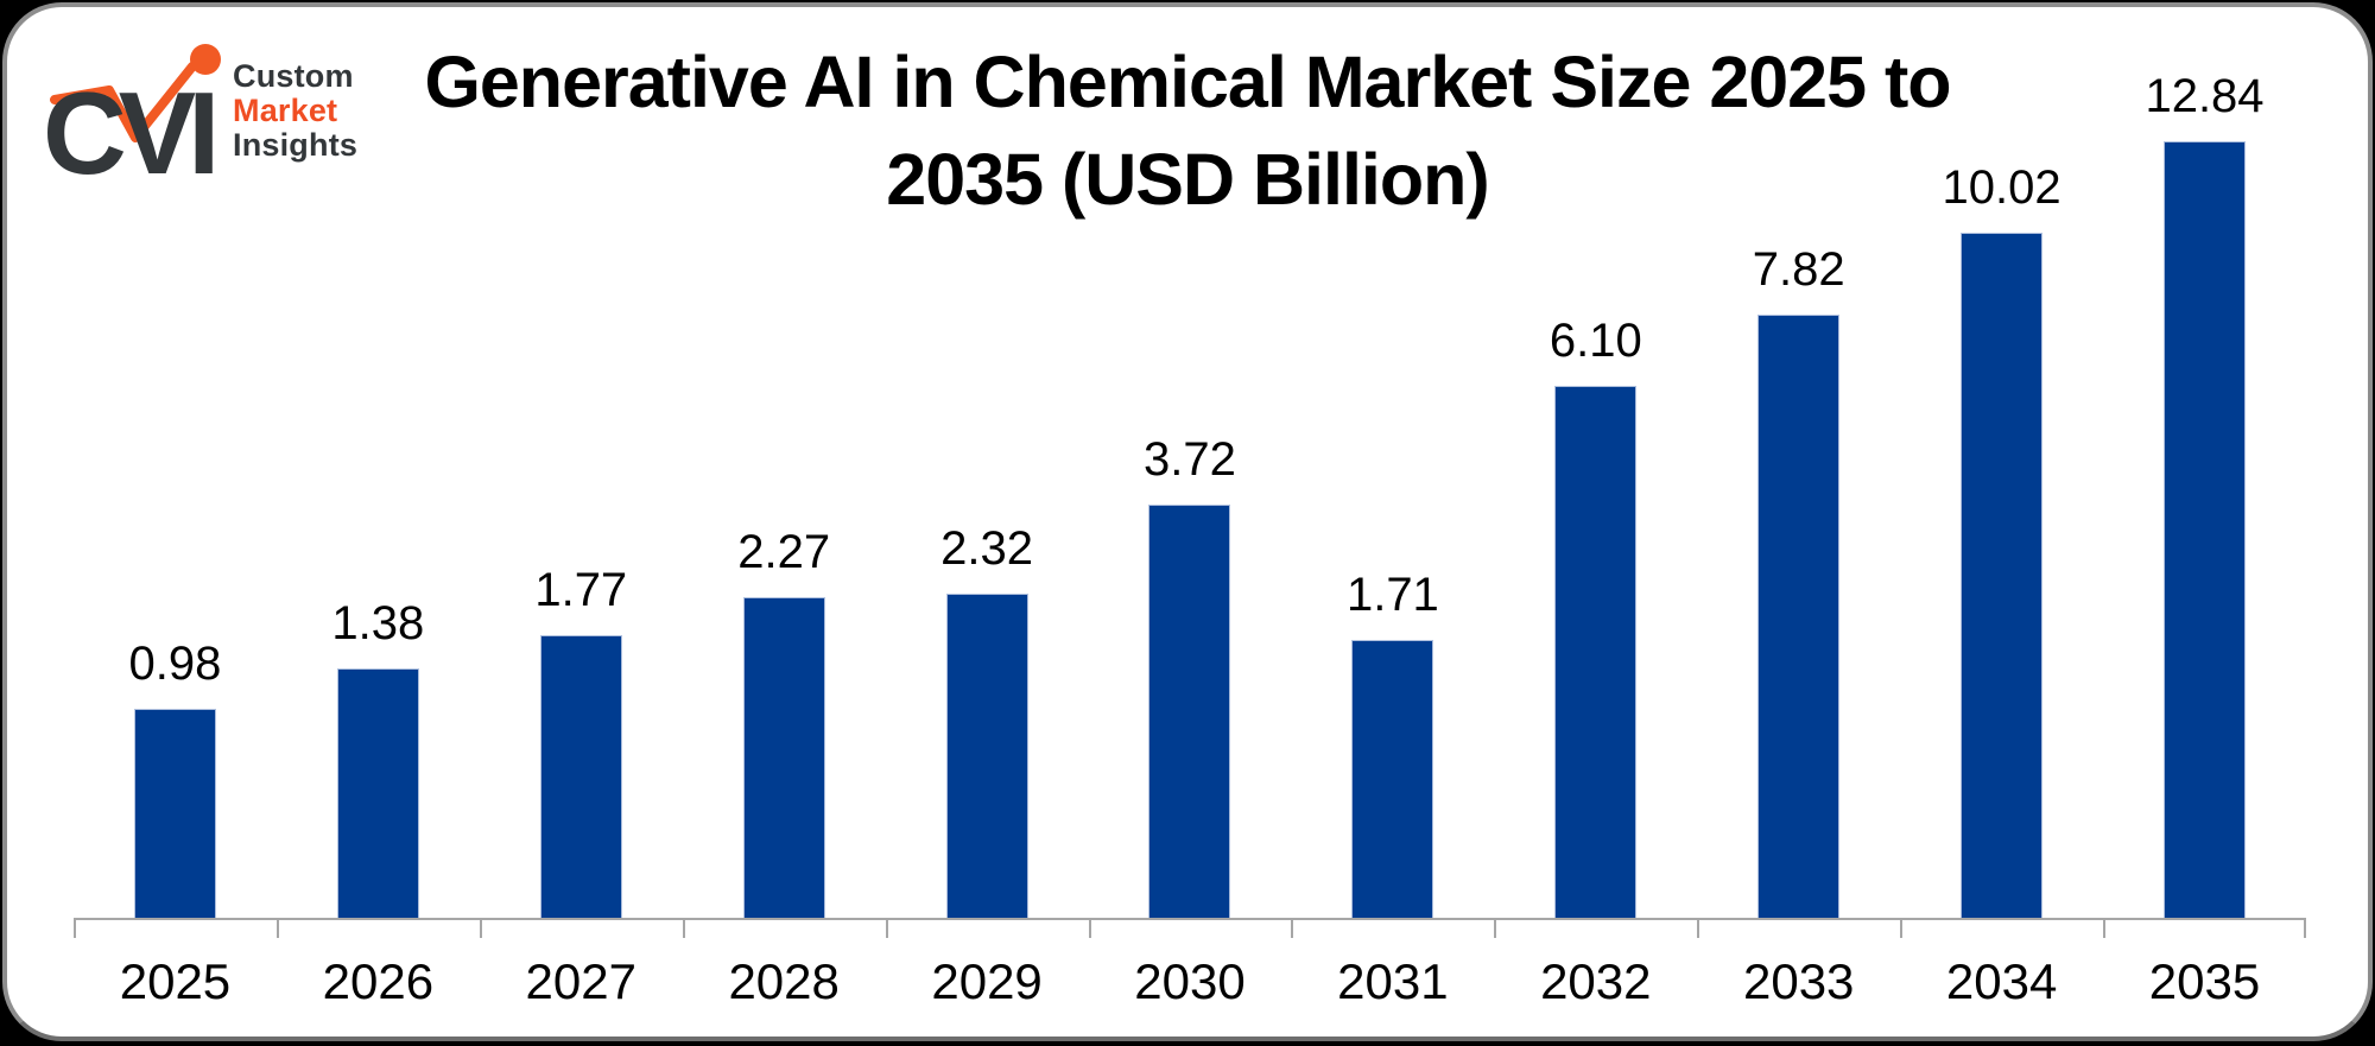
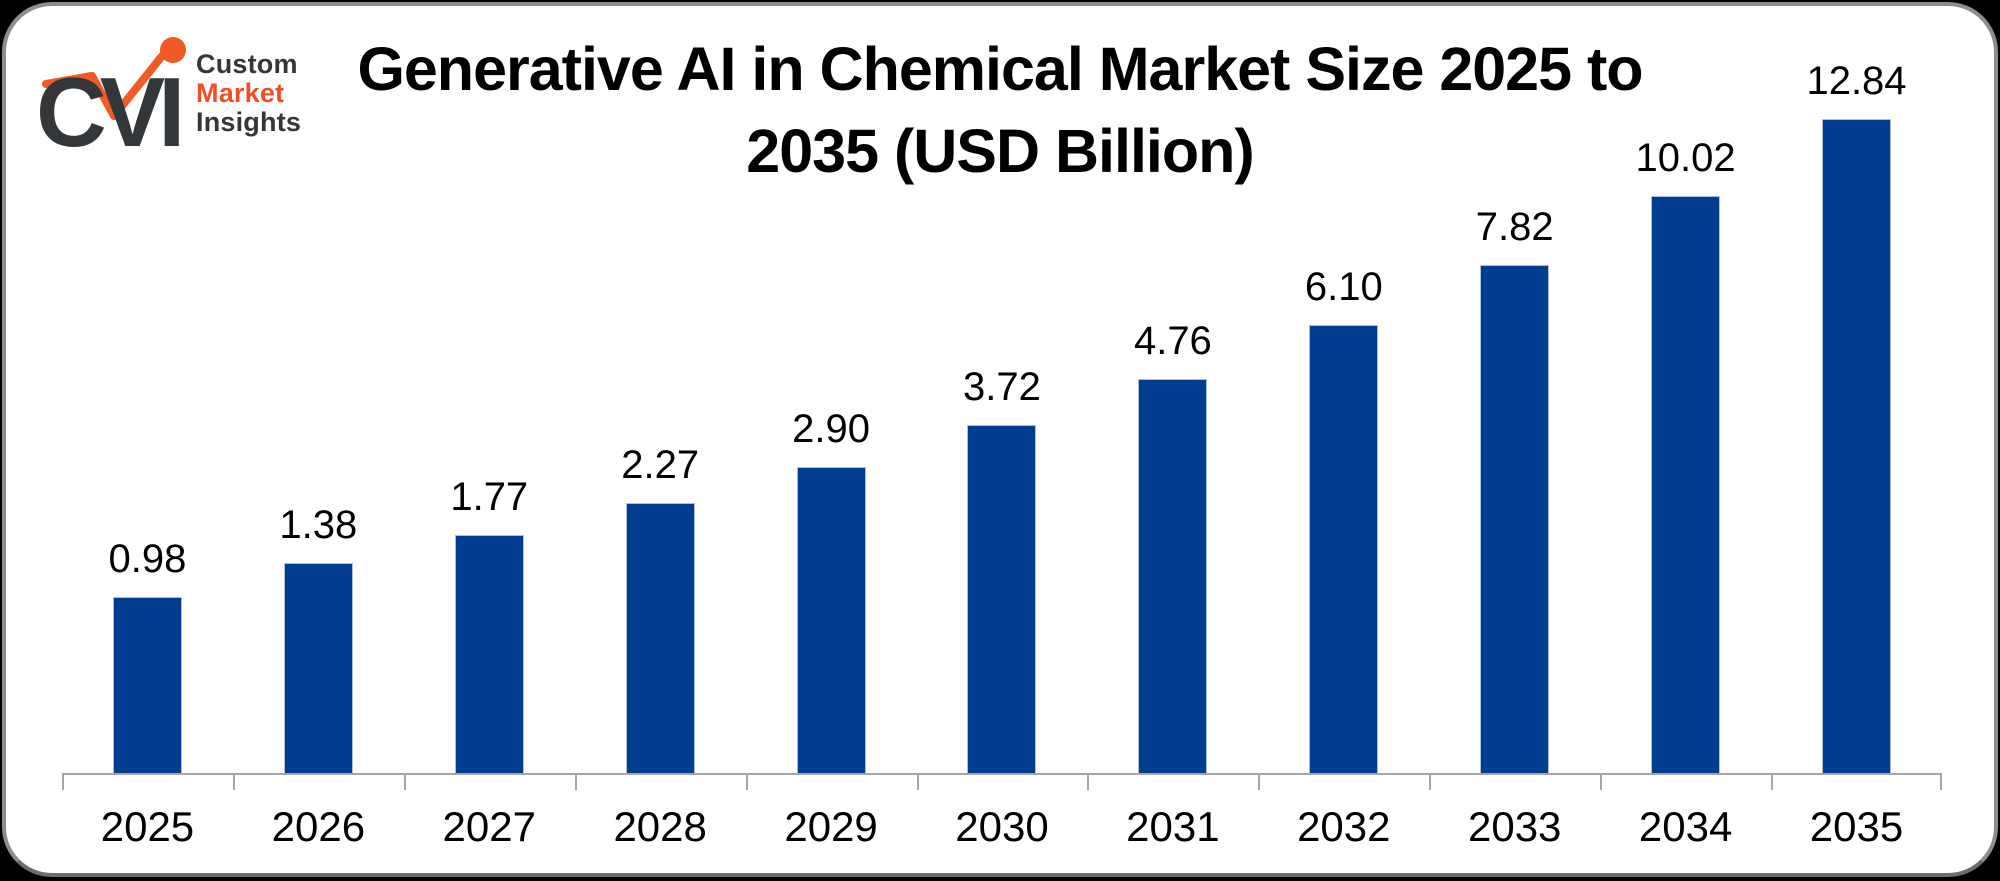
2029: 2.32 -> 2.90
2031: 1.71 -> 4.76
